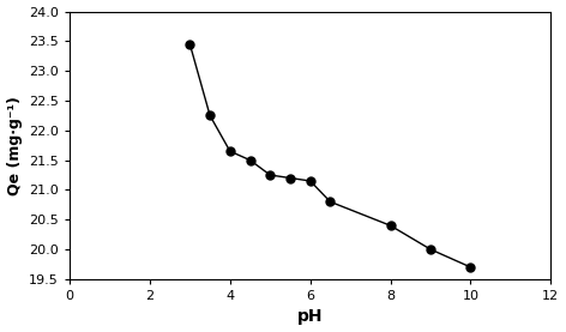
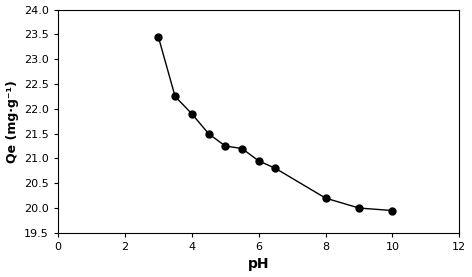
4: 21.65 -> 21.90
6: 21.15 -> 20.95
8: 20.40 -> 20.20
10: 19.70 -> 19.95
